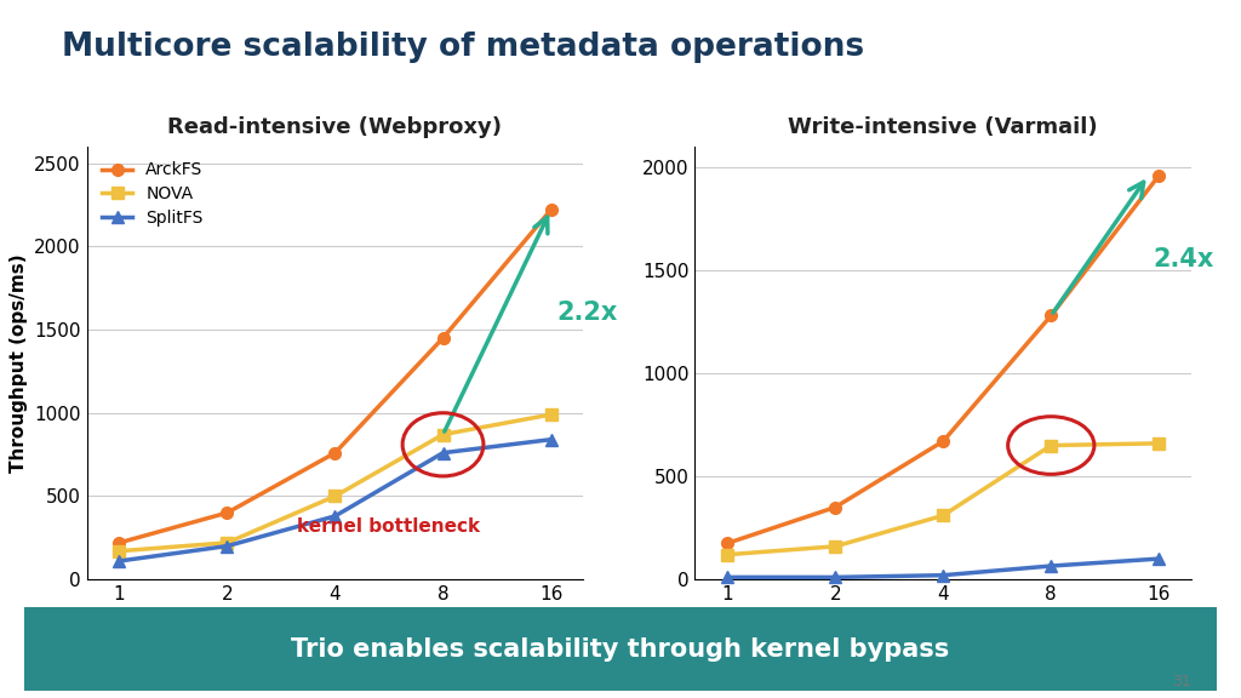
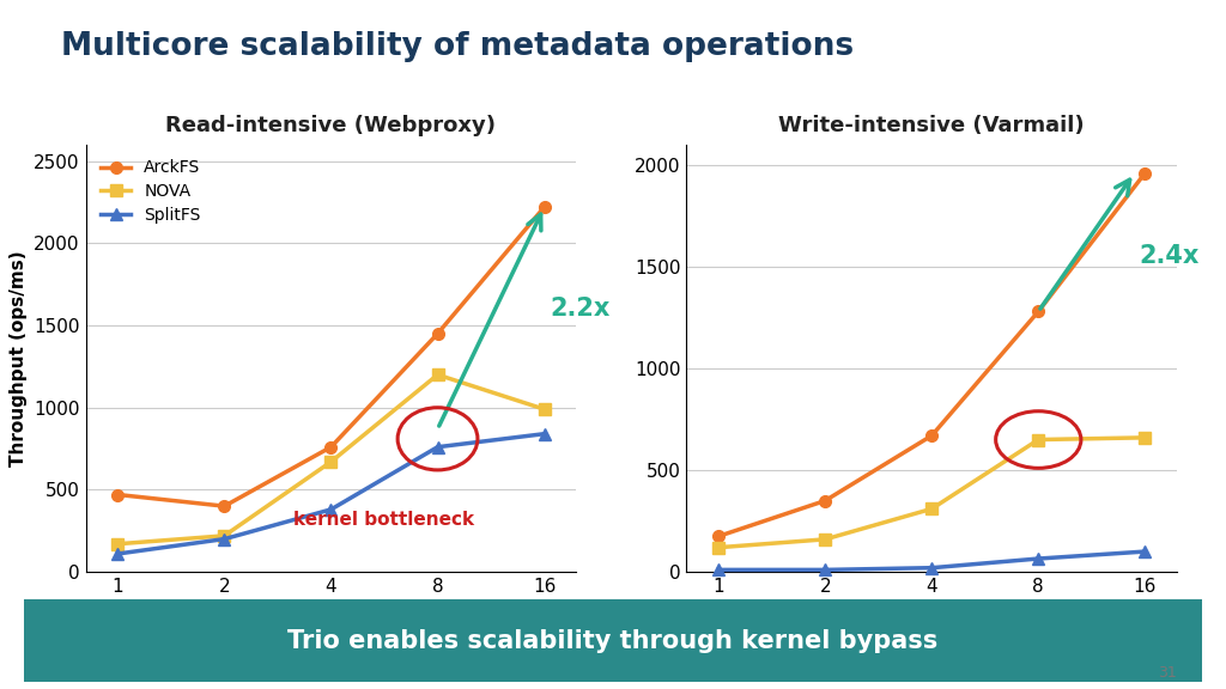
Read-intensive (Webproxy)/ArckFS/1: 220 -> 470
Read-intensive (Webproxy)/NOVA/4: 500 -> 670
Read-intensive (Webproxy)/NOVA/8: 870 -> 1200
